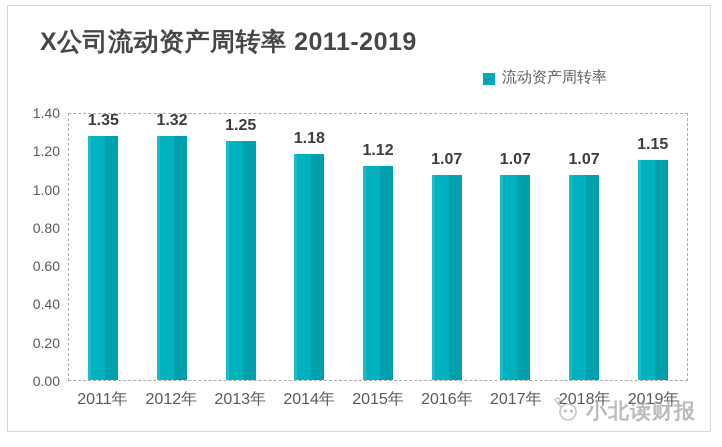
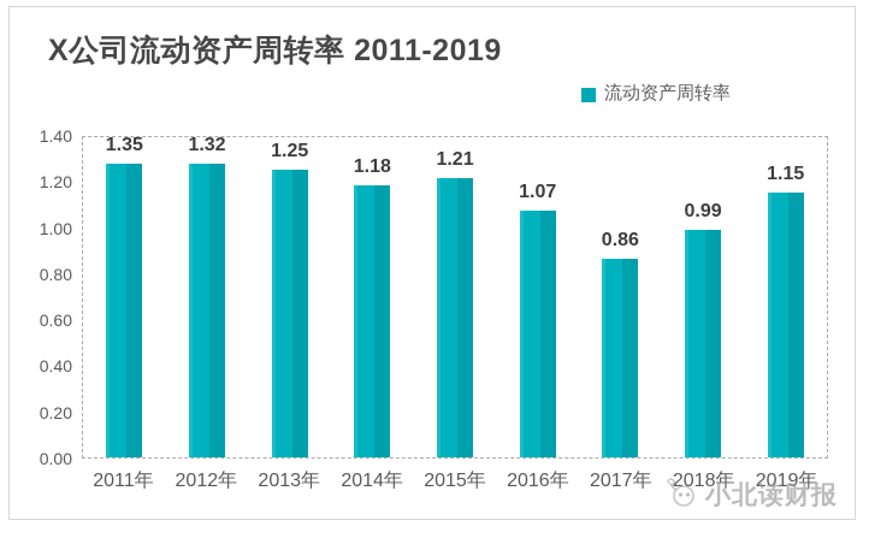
2015年: 1.12 -> 1.21
2017年: 1.07 -> 0.86
2018年: 1.07 -> 0.99
